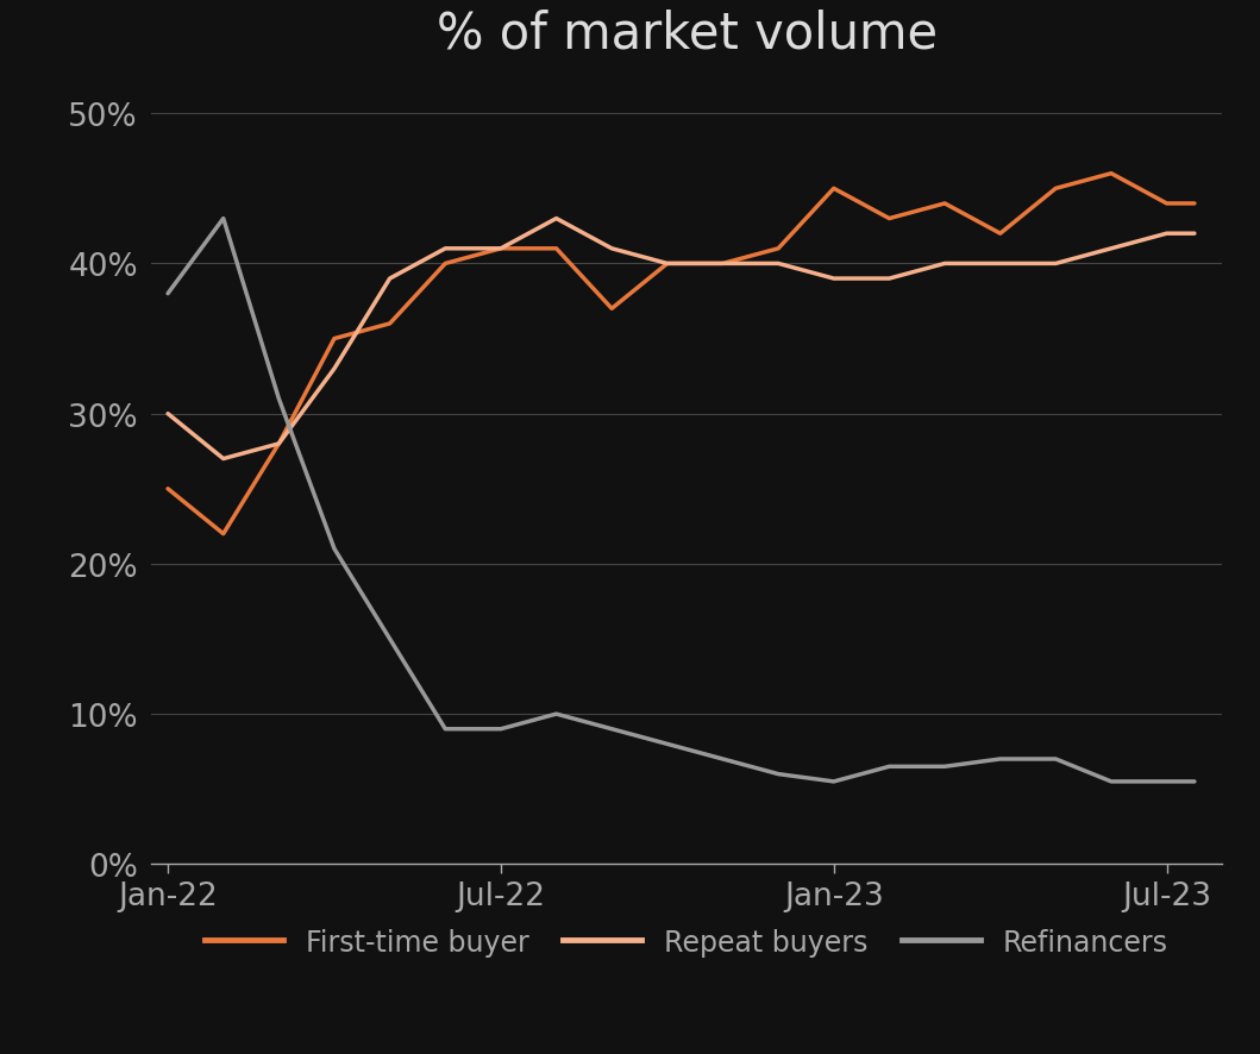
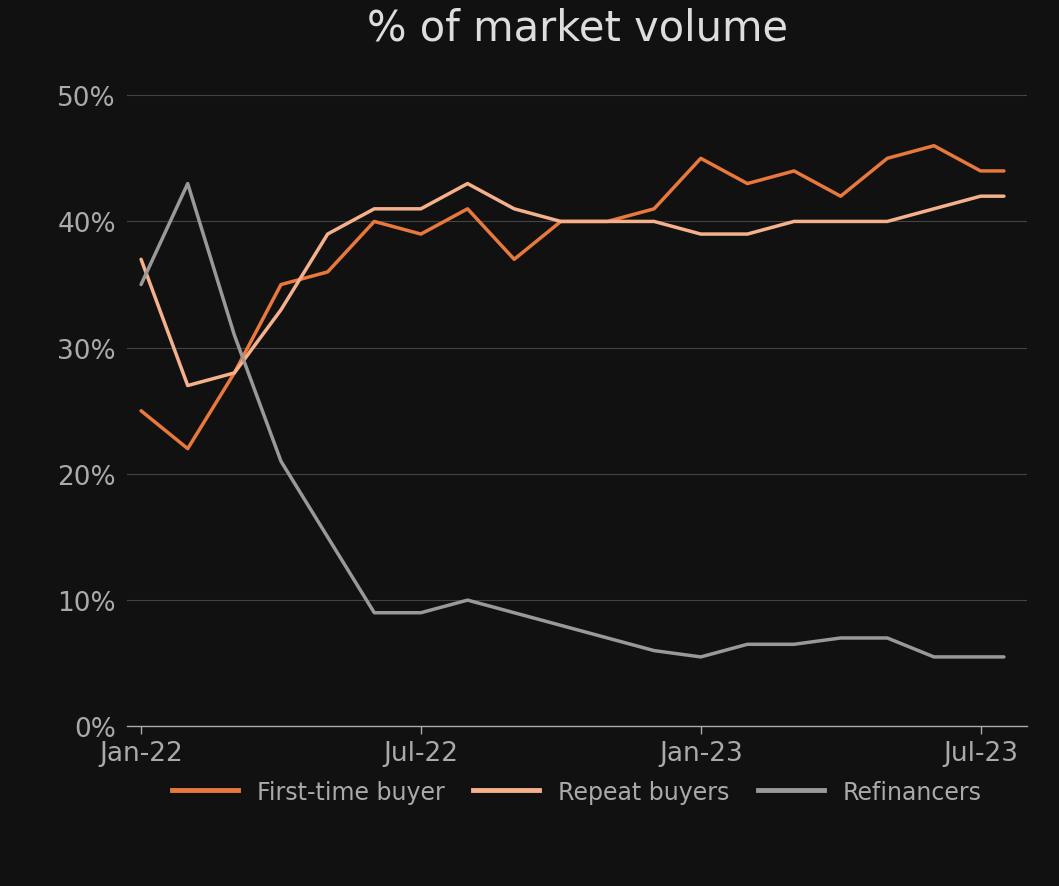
Repeat buyers/Jan-22: 30% -> 37%
Refinancers/Jan-22: 38.0% -> 35.0%
First-time buyer/Jul-22: 41% -> 39%
